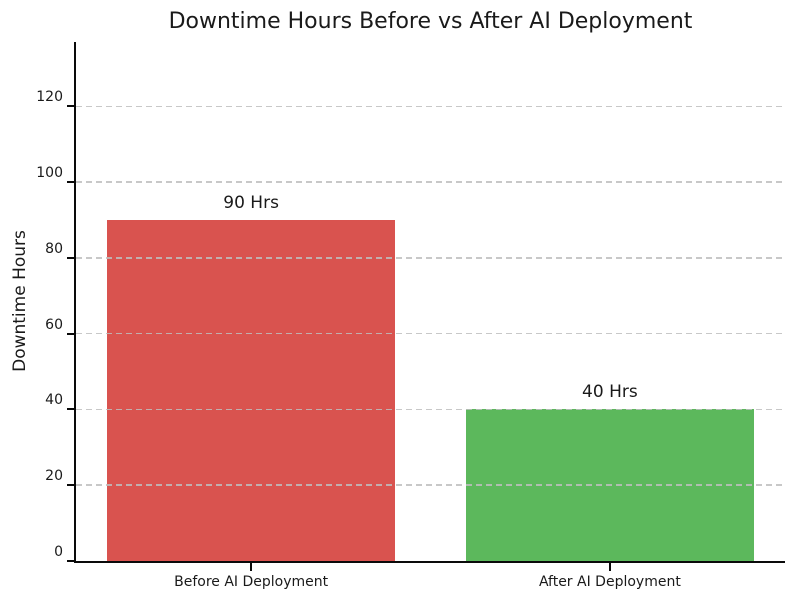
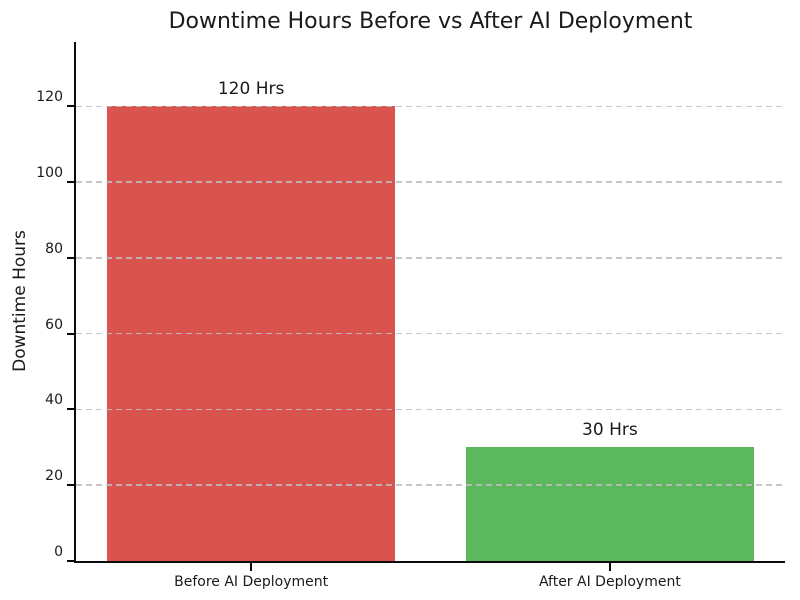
Before AI Deployment: 90 -> 120
After AI Deployment: 40 -> 30
